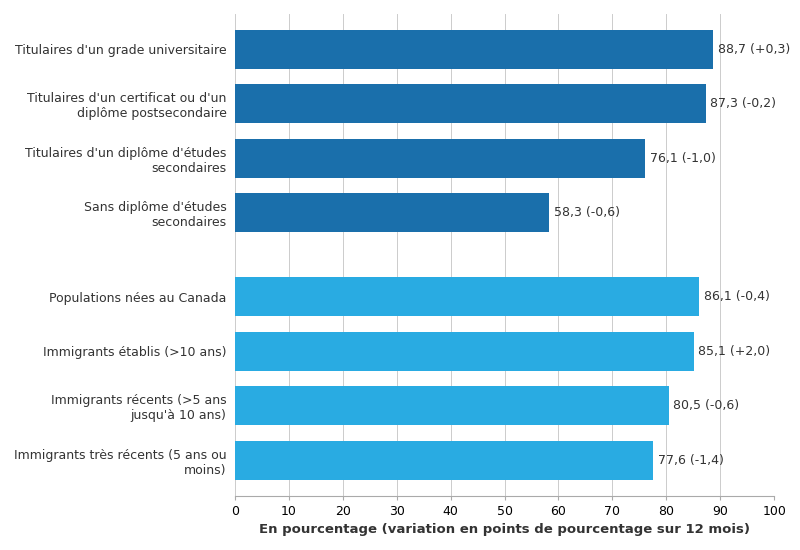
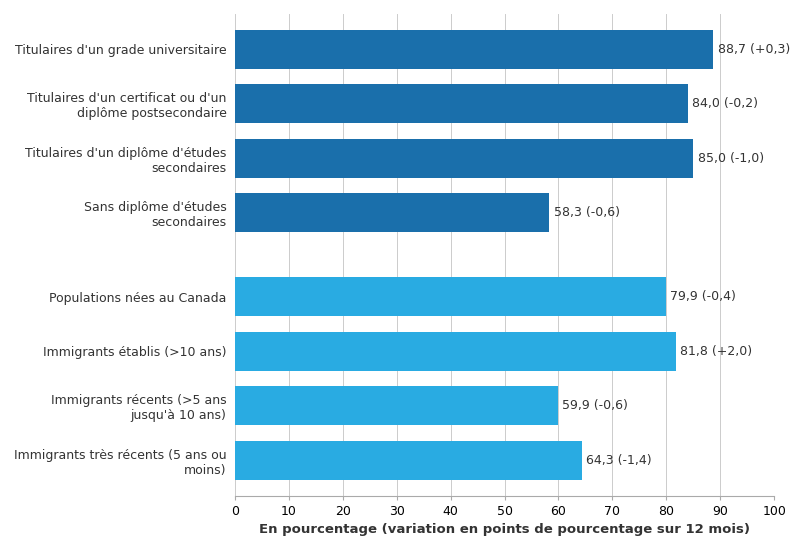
Titulaires d'un certificat ou d'un diplôme postsecondaire: 87,3 -> 84,0
Titulaires d'un diplôme d'études secondaires: 76,1 -> 85,0
Populations nées au Canada: 86,1 -> 79,9
Immigrants établis (>10 ans): 85,1 -> 81,8
Immigrants récents (>5 ans jusqu'à 10 ans): 80,5 -> 59,9
Immigrants très récents (5 ans ou moins): 77,6 -> 64,3
